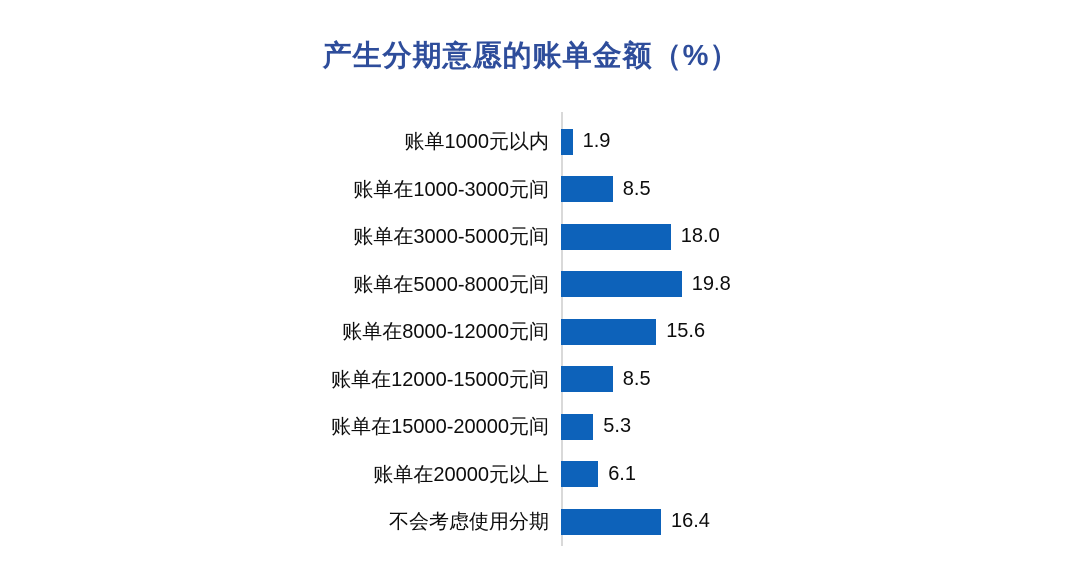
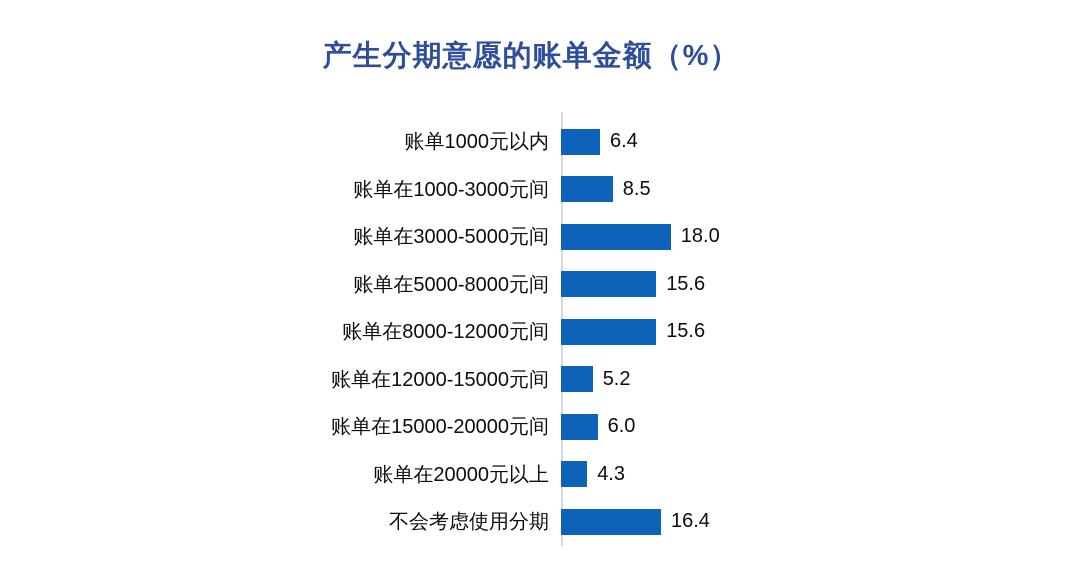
账单1000元以内: 1.9 -> 6.4
账单在5000-8000元间: 19.8 -> 15.6
账单在12000-15000元间: 8.5 -> 5.2
账单在15000-20000元间: 5.3 -> 6.0
账单在20000元以上: 6.1 -> 4.3
